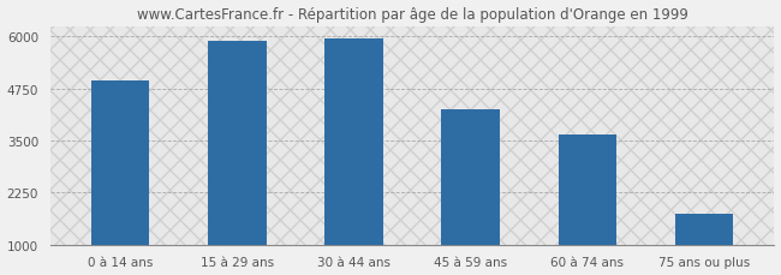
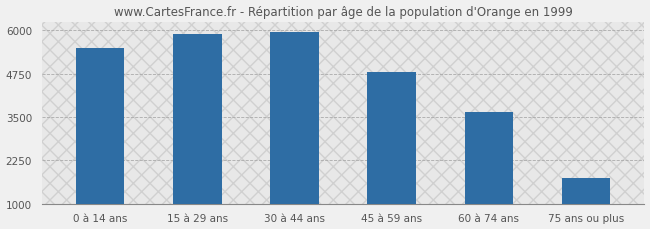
0 à 14 ans: 4950 -> 5500
45 à 59 ans: 4250 -> 4800
